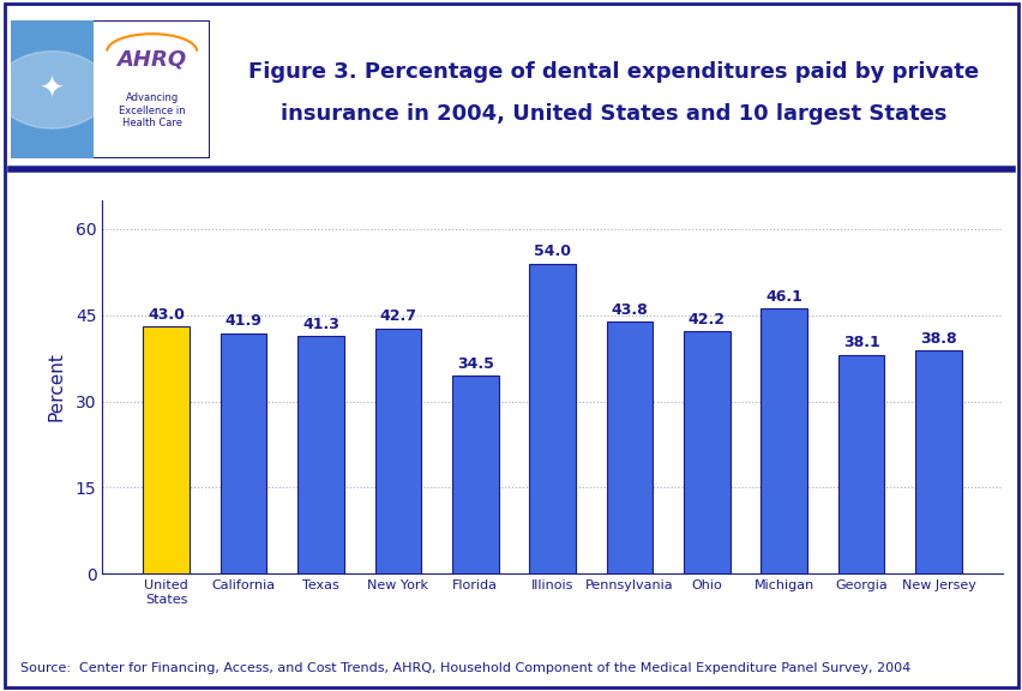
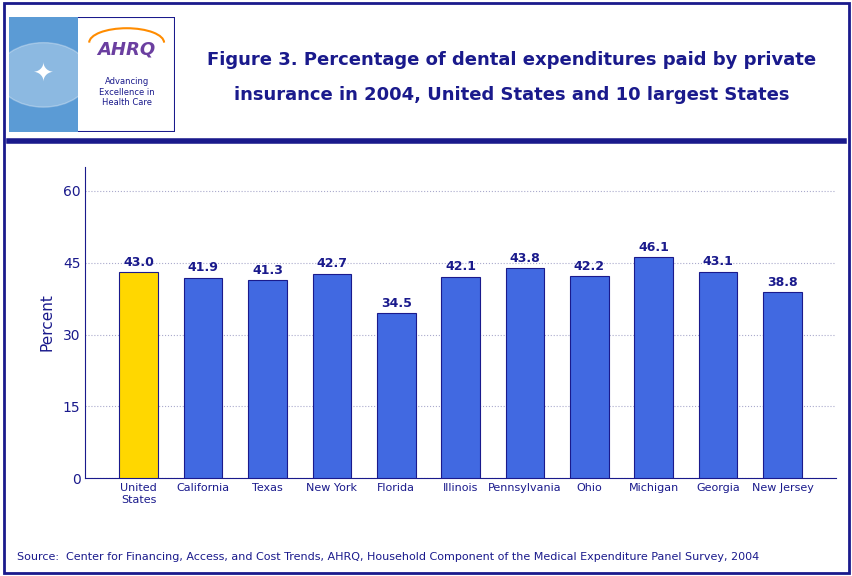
Illinois: 54.0 -> 42.1
Georgia: 38.1 -> 43.1
